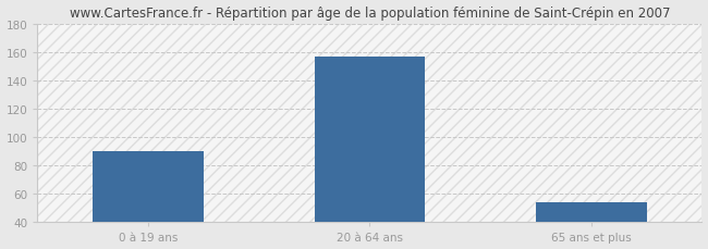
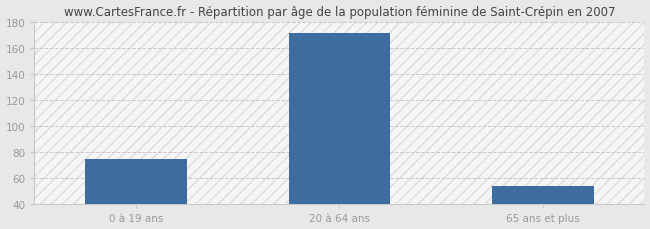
0 à 19 ans: 90 -> 75
20 à 64 ans: 157 -> 171
